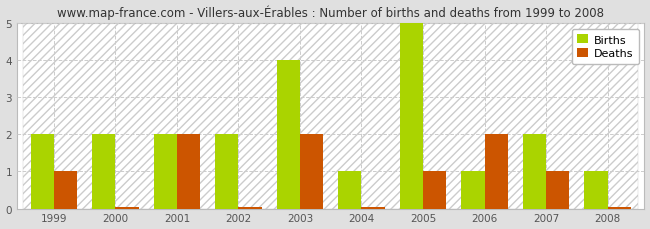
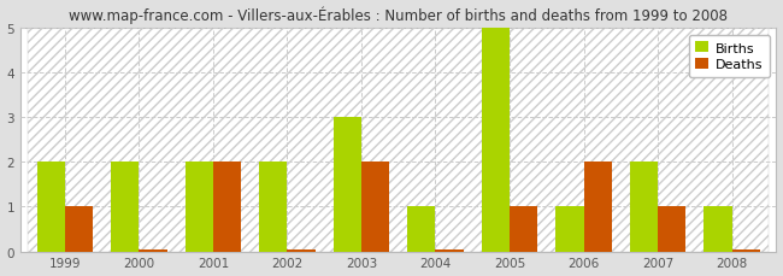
Births/2003: 4 -> 3
